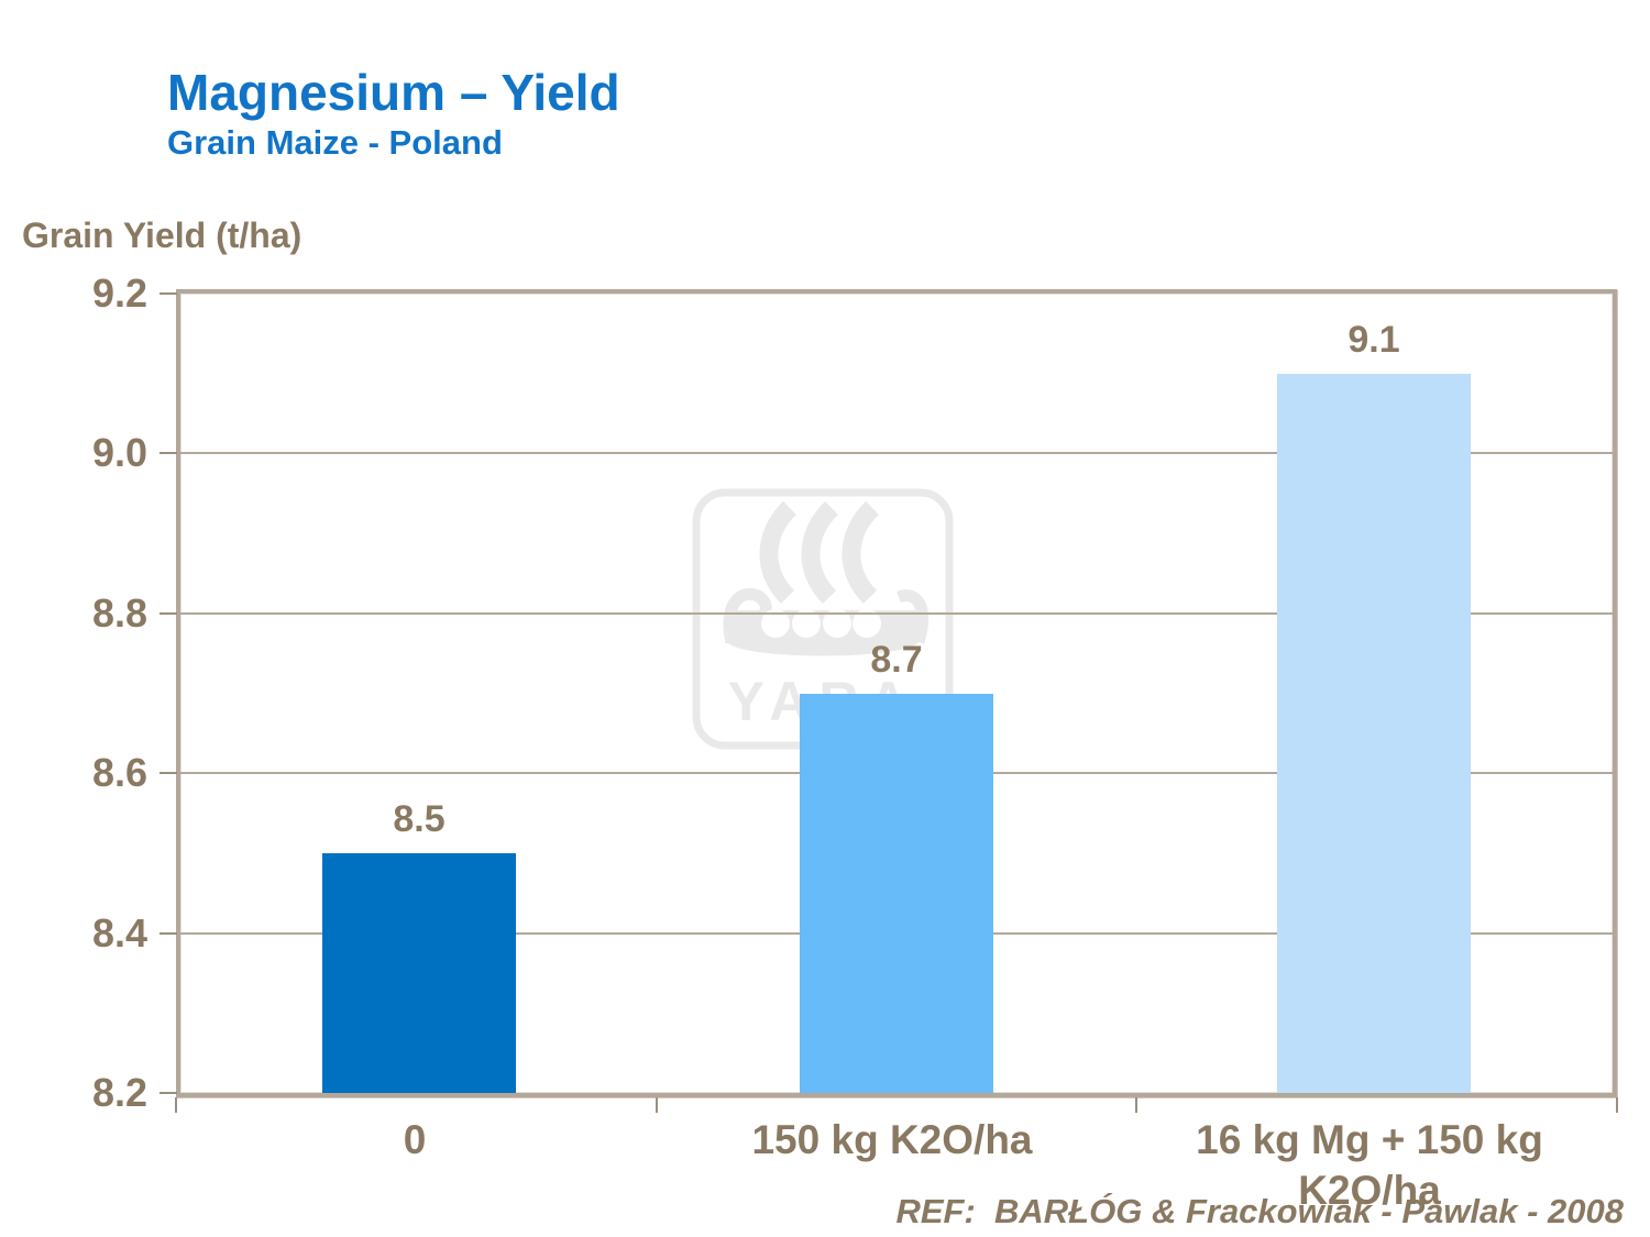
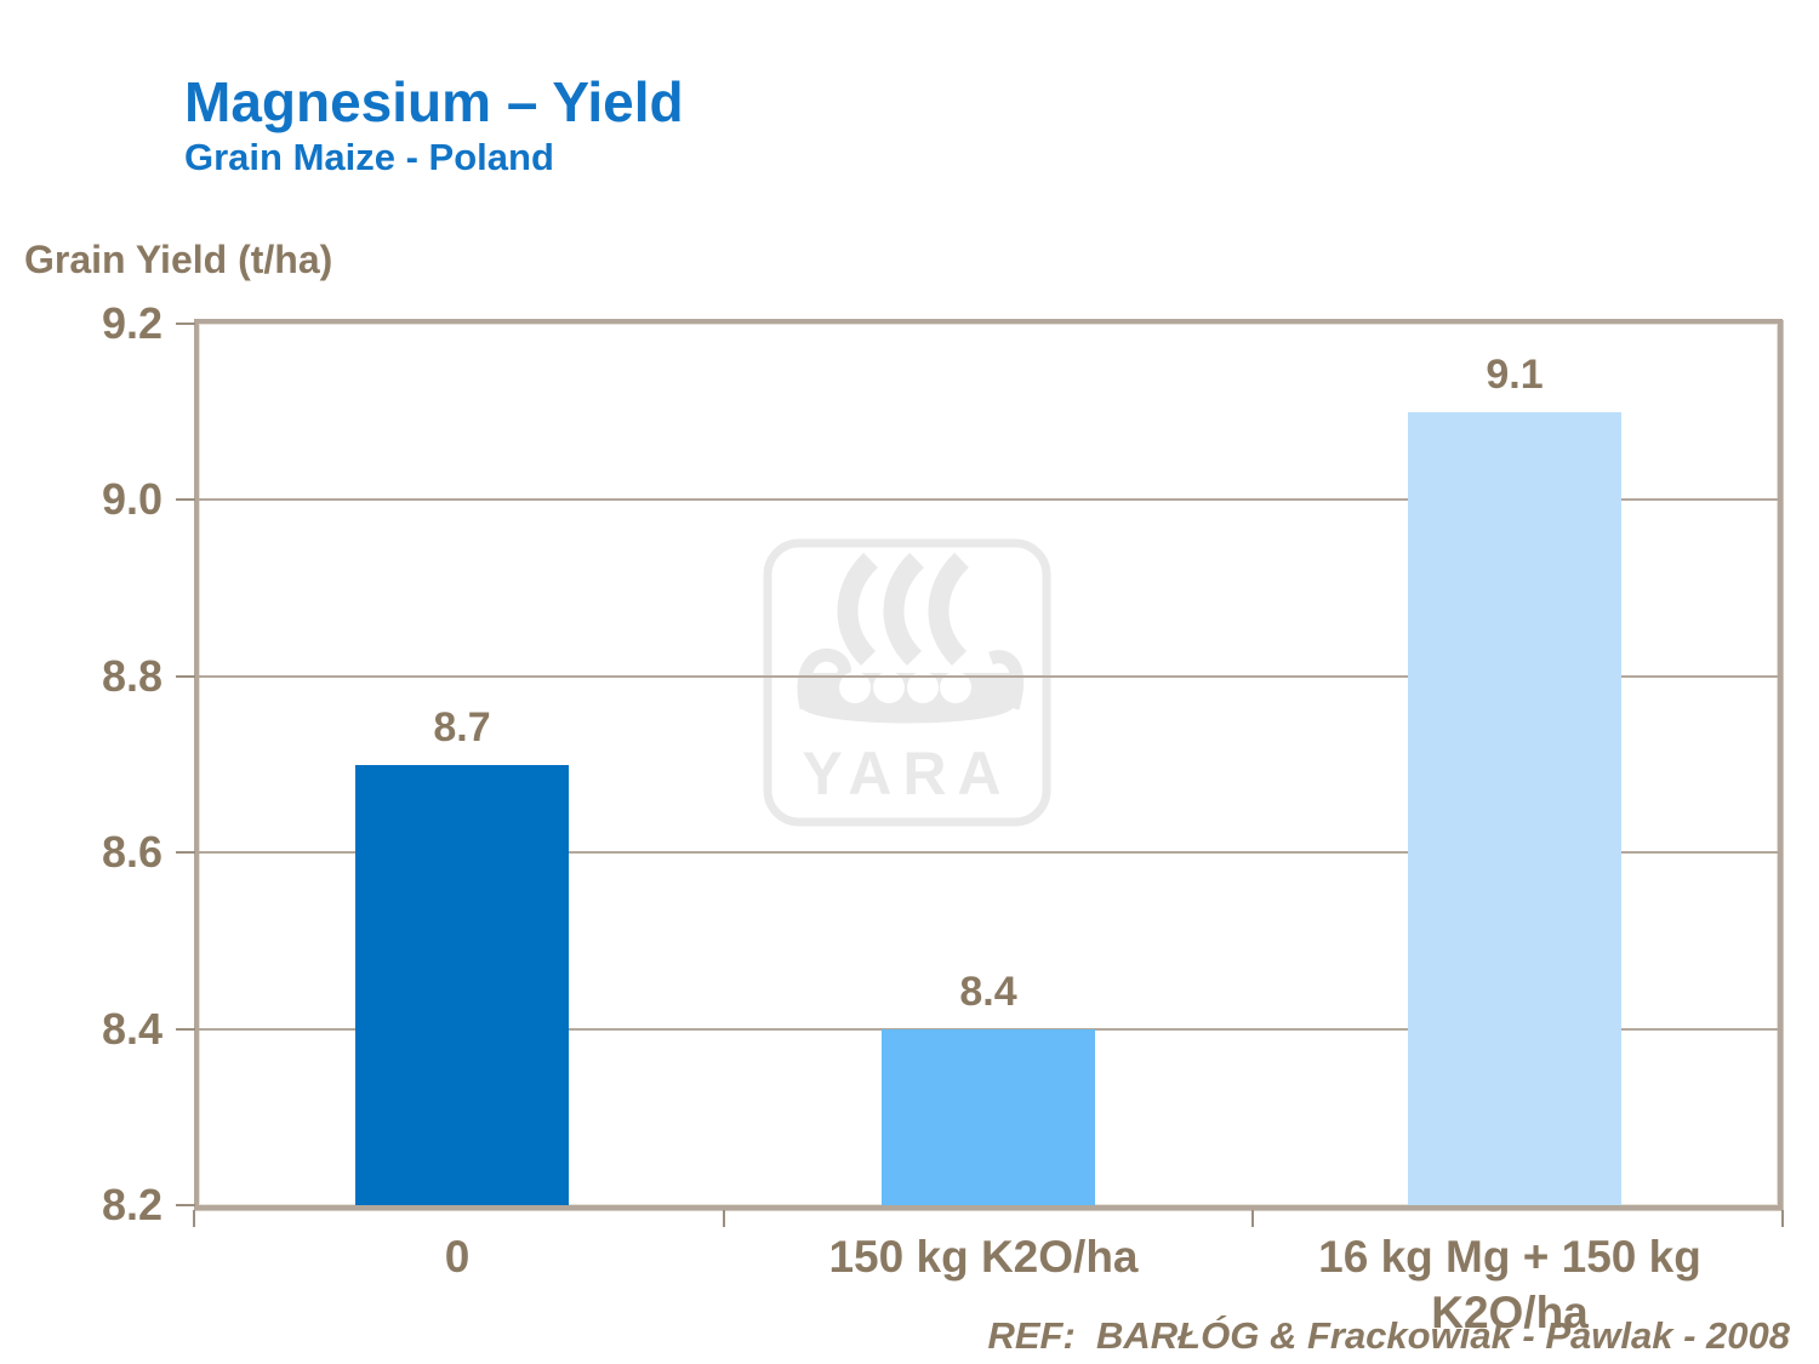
0: 8.5 -> 8.7
150 kg K2O/ha: 8.7 -> 8.4
